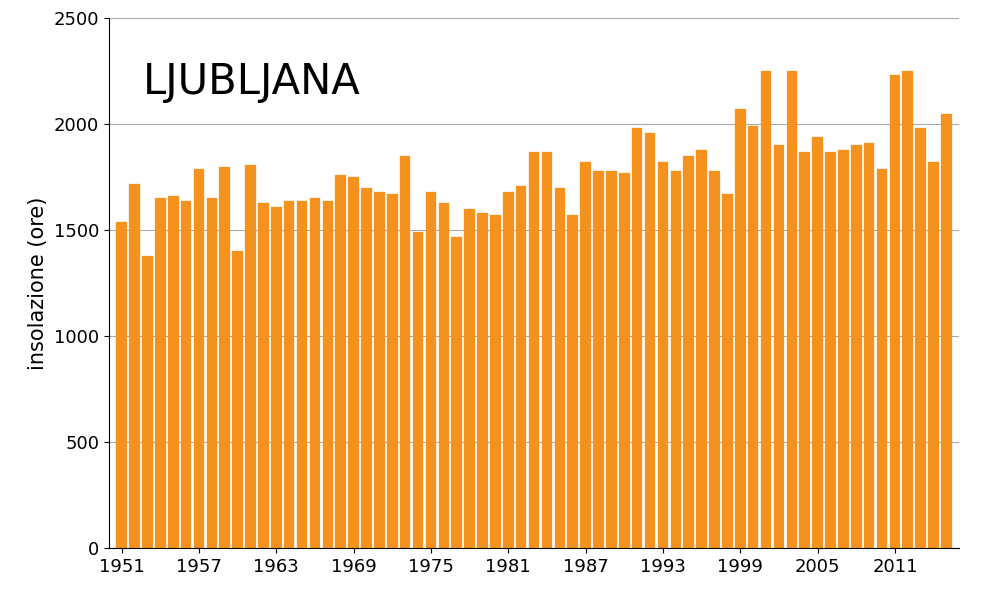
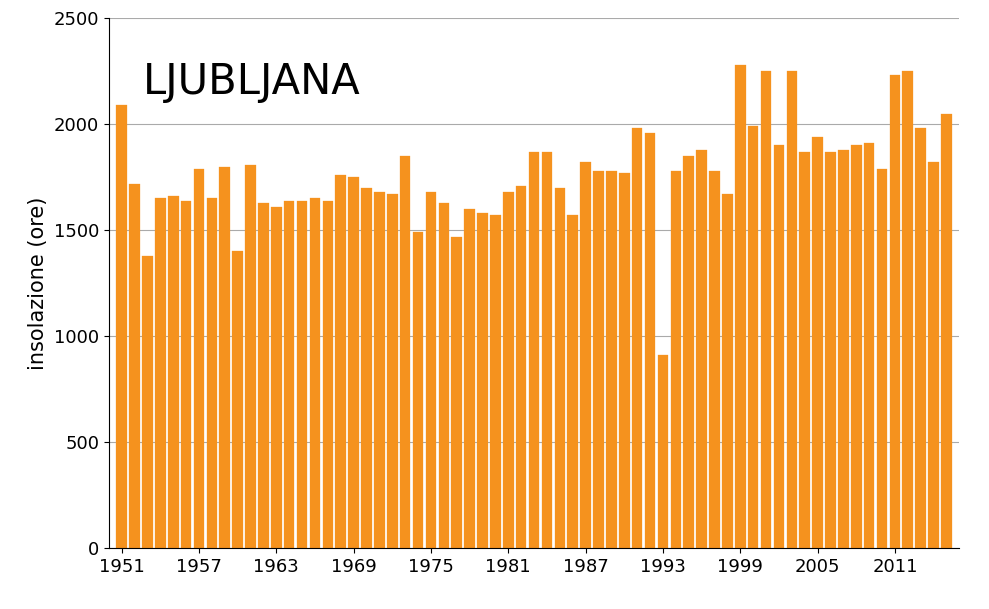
1951: 1540 -> 2090
1993: 1820 -> 910
1999: 2070 -> 2280
